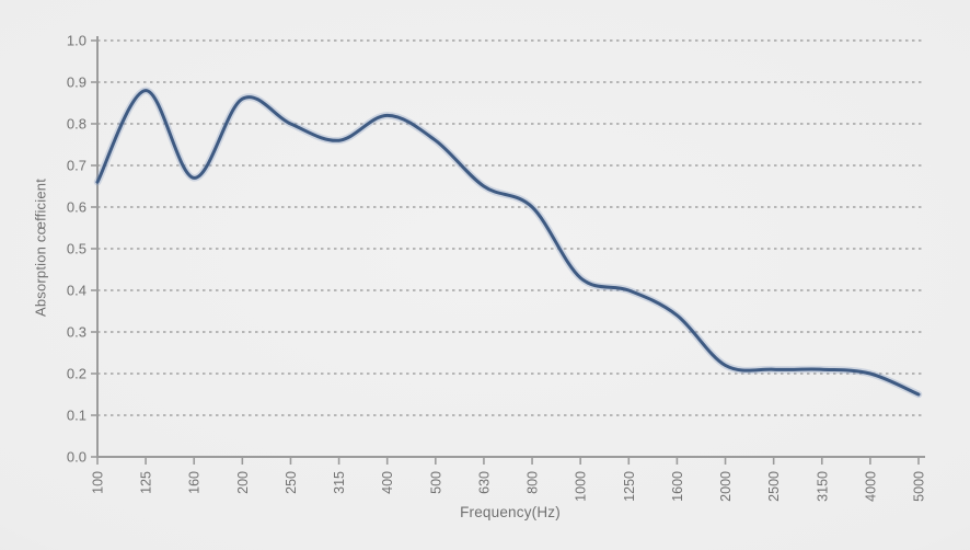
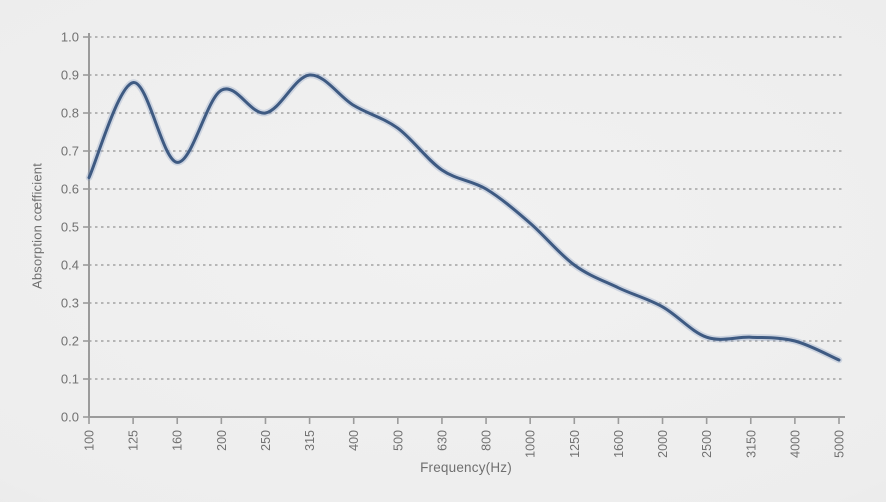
100: 0.66 -> 0.63
315: 0.76 -> 0.90
1000: 0.43 -> 0.51
2000: 0.22 -> 0.29
